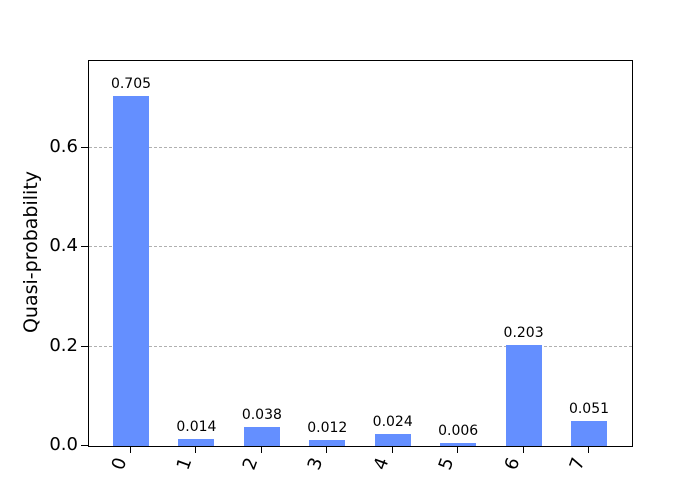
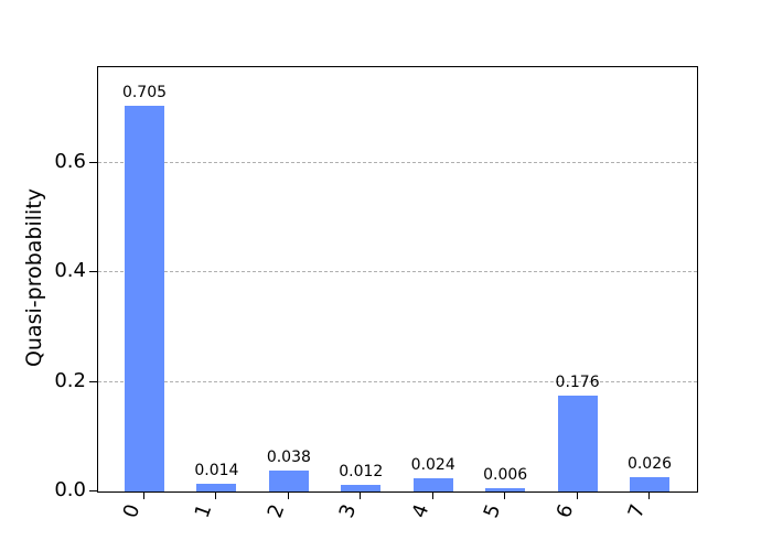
6: 0.203 -> 0.176
7: 0.051 -> 0.026
